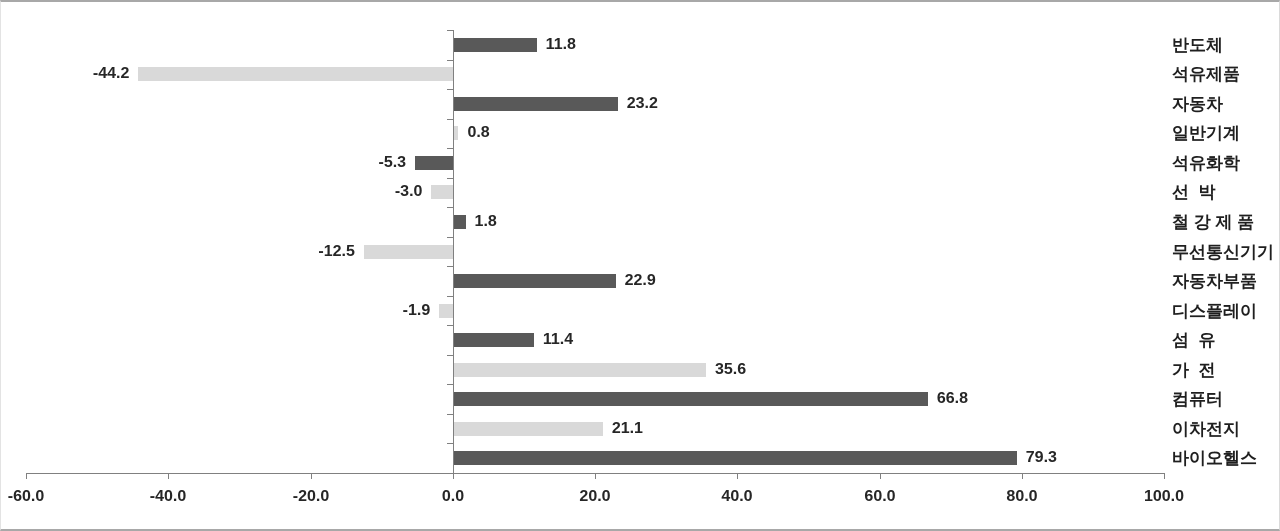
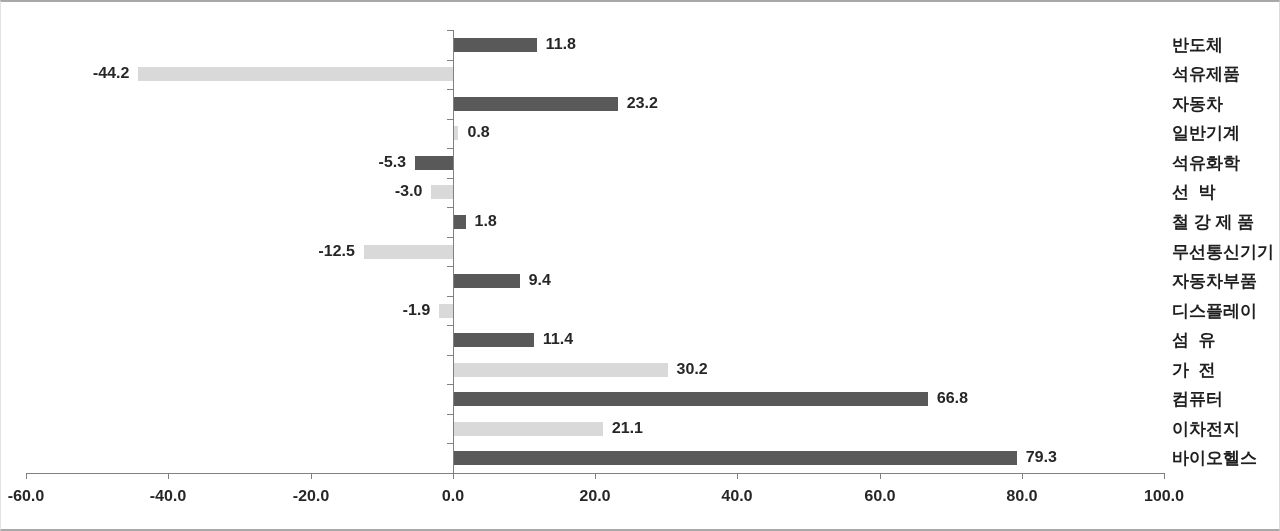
자동차부품: 22.9 -> 9.4
가 전: 35.6 -> 30.2
